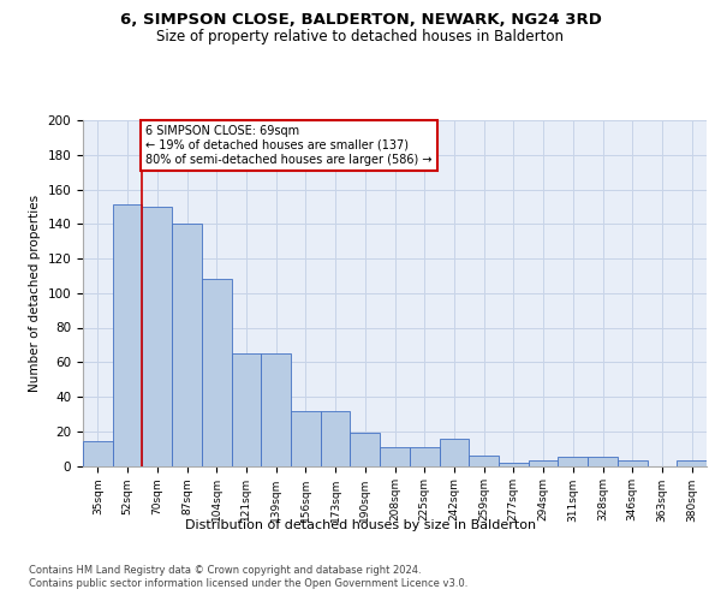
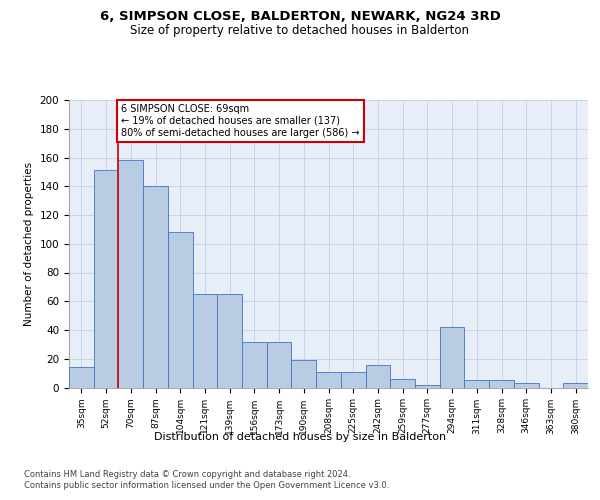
70sqm: 150 -> 158
294sqm: 3 -> 42
